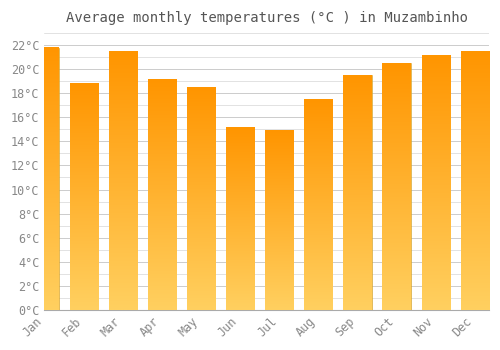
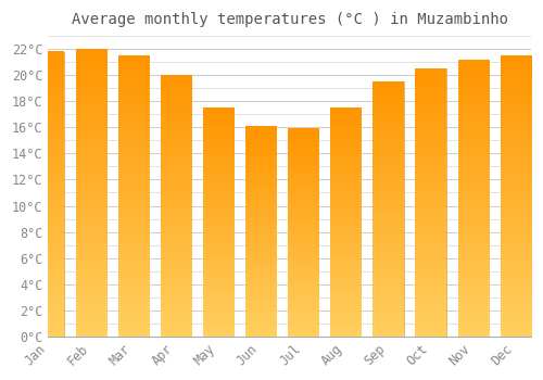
Feb: 18.8°C -> 22.0°C
Apr: 19.2°C -> 20.0°C
May: 18.5°C -> 17.5°C
Jun: 15.2°C -> 16.1°C
Jul: 14.9°C -> 15.9°C
